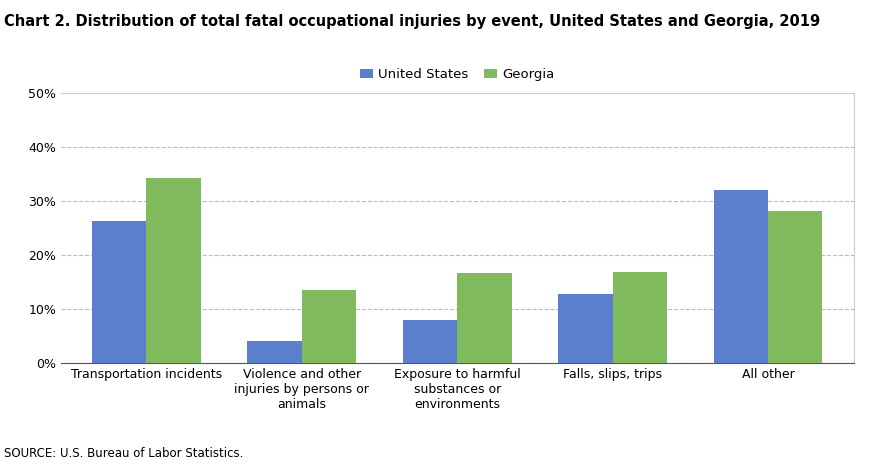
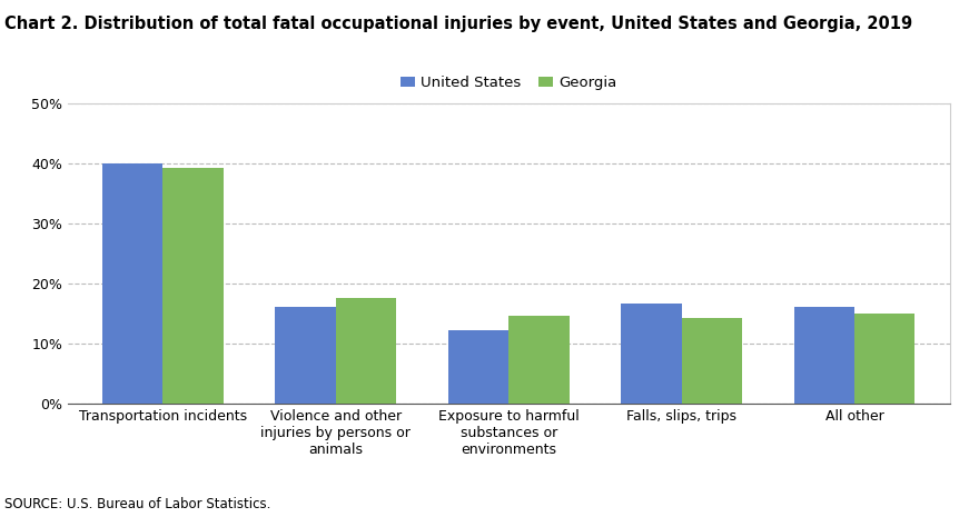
United States/Transportation incidents: 26.2% -> 39.9%
Georgia/Transportation incidents: 34.2% -> 39.3%
United States/Violence and other injuries by persons or animals: 4.0% -> 16.0%
Georgia/Violence and other injuries by persons or animals: 13.4% -> 17.5%
United States/Exposure to harmful substances or environments: 8.0% -> 12.2%
Georgia/Exposure to harmful substances or environments: 16.6% -> 14.6%
United States/Falls, slips, trips: 12.8% -> 16.7%
Georgia/Falls, slips, trips: 16.8% -> 14.2%
United States/All other: 32.0% -> 16.1%
Georgia/All other: 28.2% -> 15.0%
